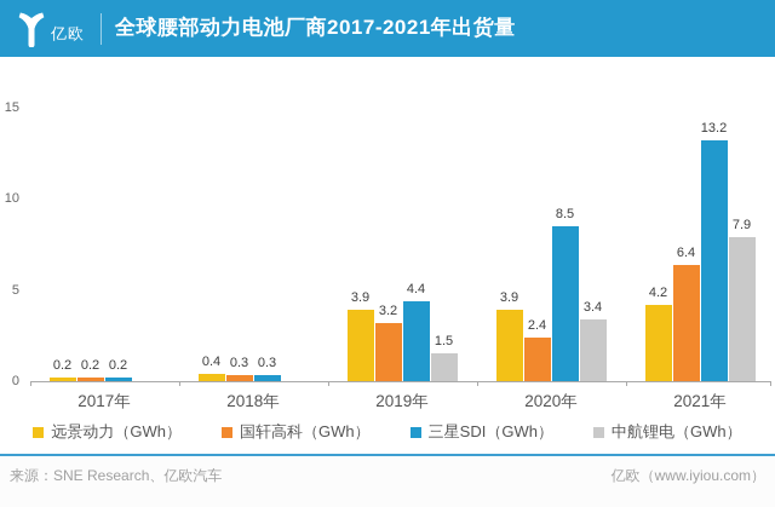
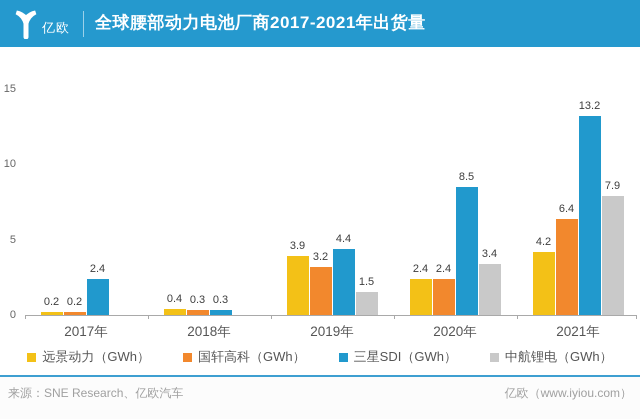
三星SDI（GWh）/2017年: 0.2 -> 2.4
远景动力（GWh）/2020年: 3.9 -> 2.4
